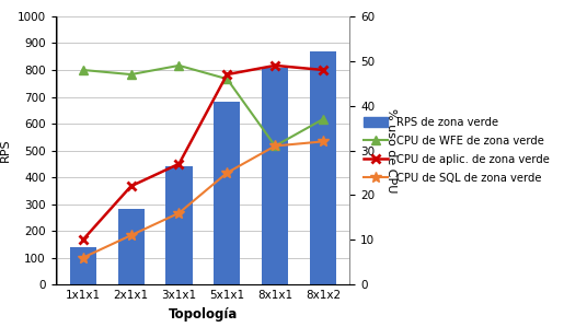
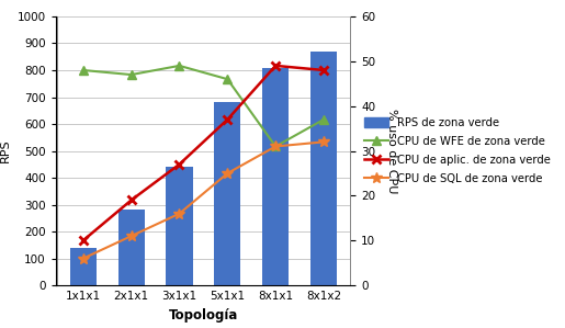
CPU de aplic. de zona verde/2x1x1: 22 -> 19
CPU de aplic. de zona verde/5x1x1: 47 -> 37
